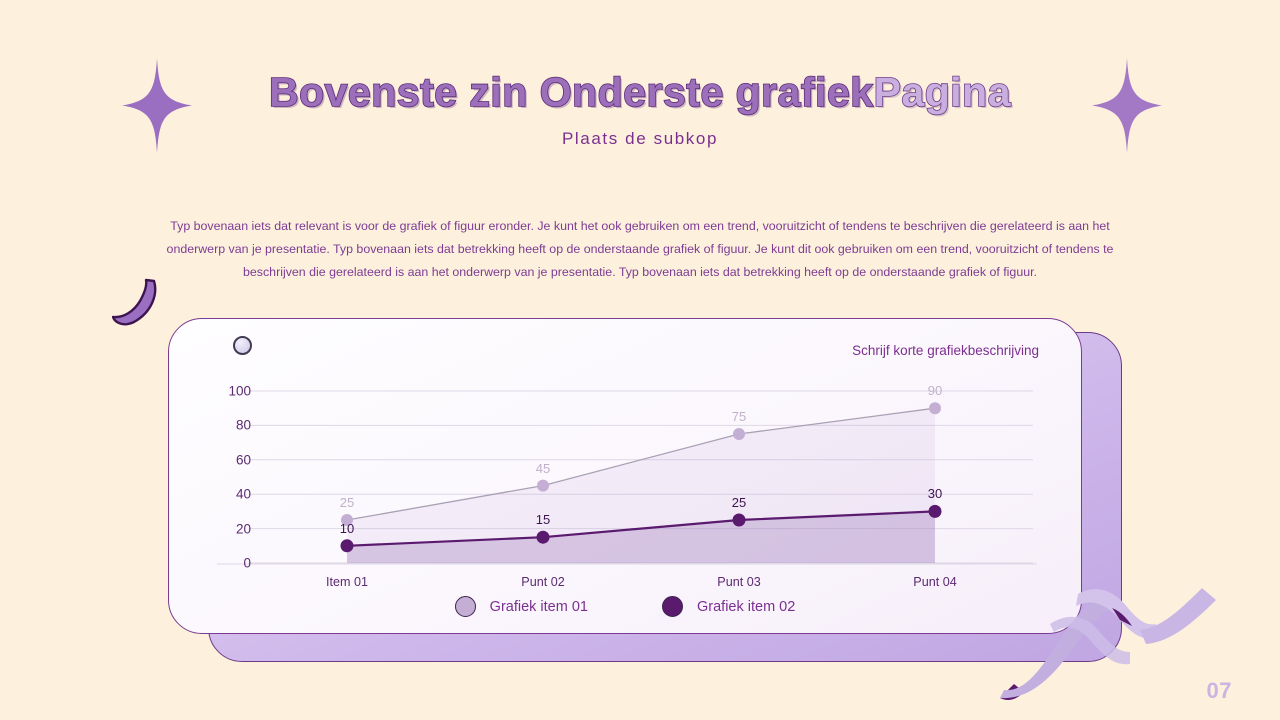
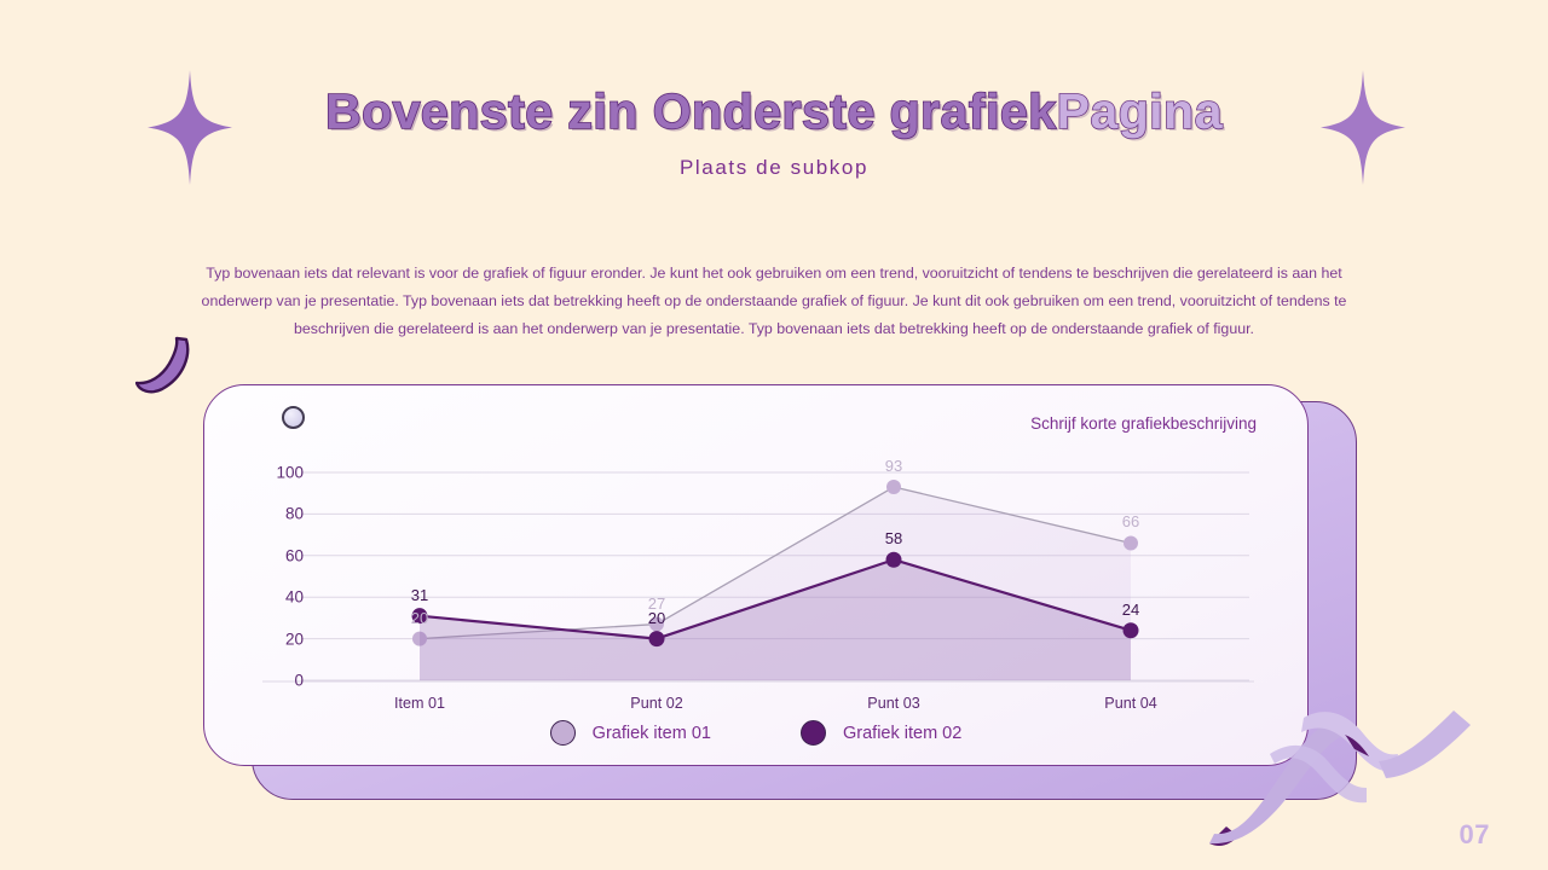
Grafiek item 01/Item 01: 25 -> 20
Grafiek item 02/Item 01: 10 -> 31
Grafiek item 01/Punt 02: 45 -> 27
Grafiek item 02/Punt 02: 15 -> 20
Grafiek item 01/Punt 03: 75 -> 93
Grafiek item 02/Punt 03: 25 -> 58
Grafiek item 01/Punt 04: 90 -> 66
Grafiek item 02/Punt 04: 30 -> 24
